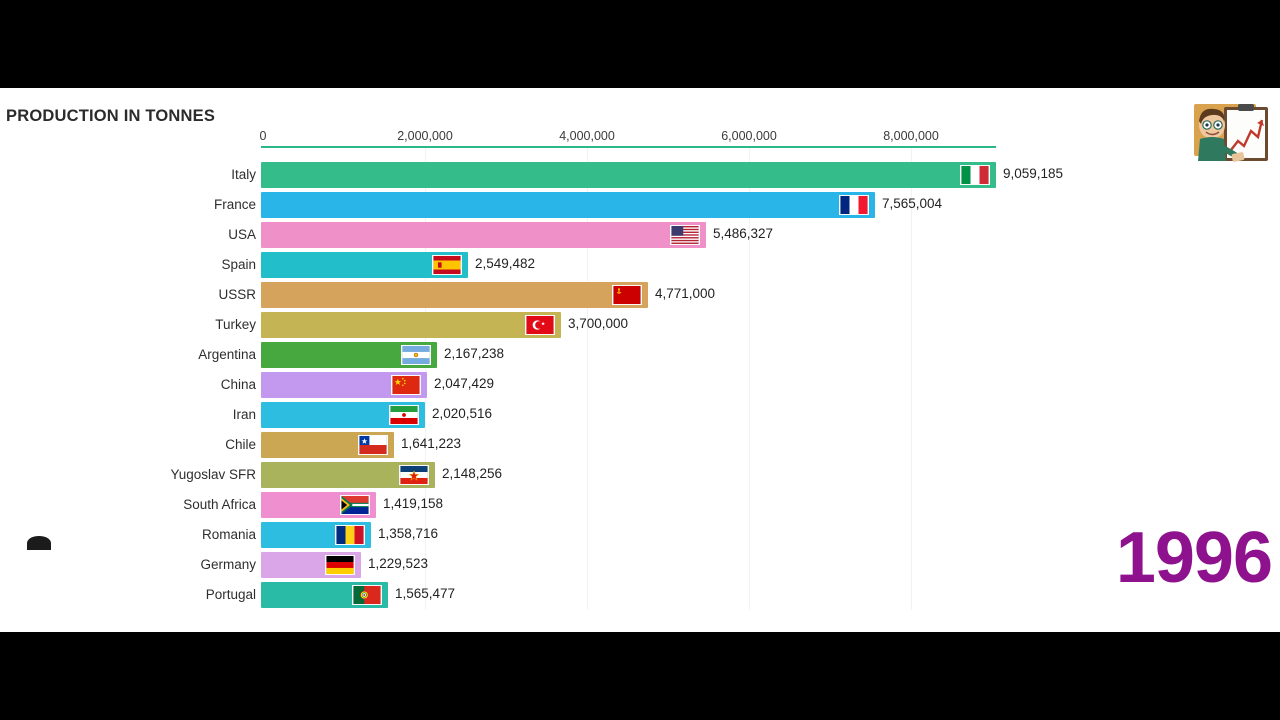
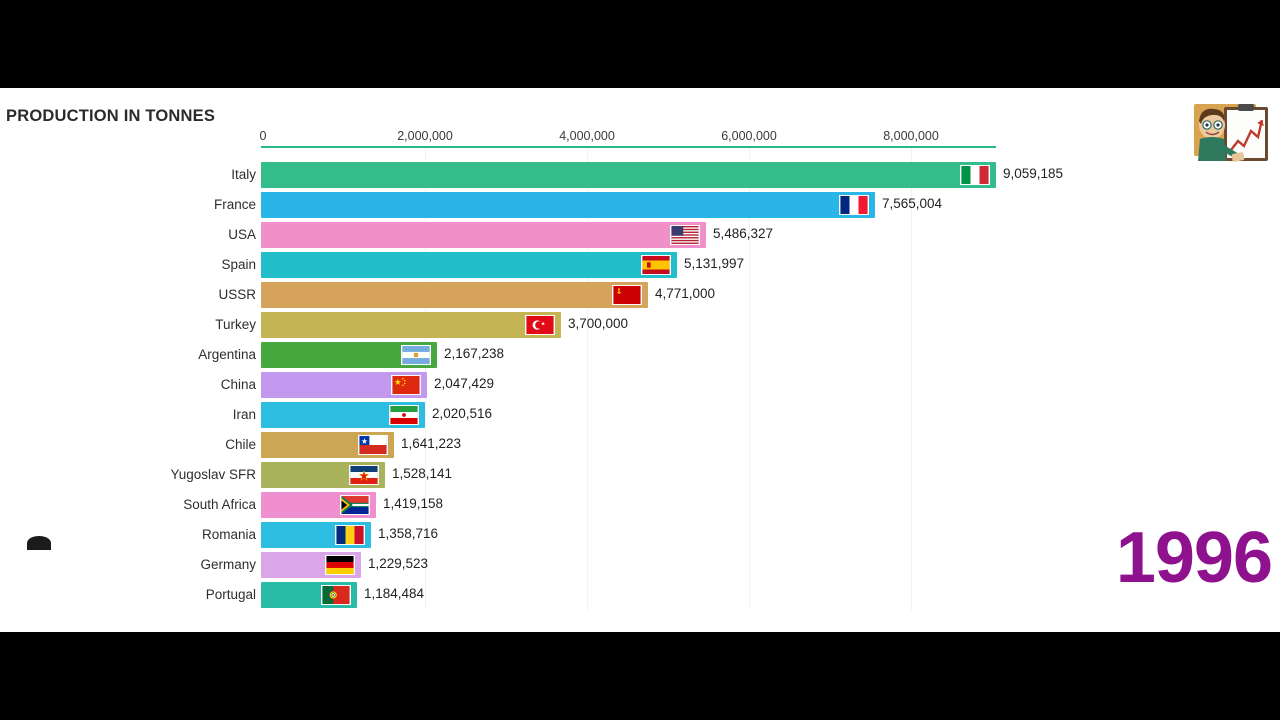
Spain: 2,549,482 -> 5,131,997
Yugoslav SFR: 2,148,256 -> 1,528,141
Portugal: 1,565,477 -> 1,184,484
